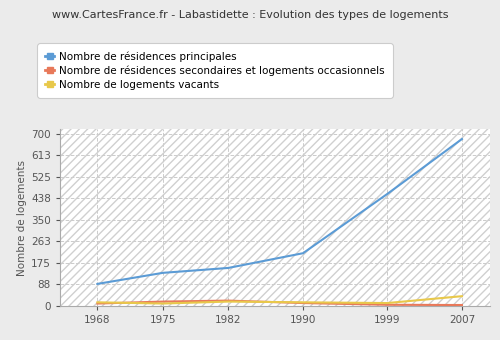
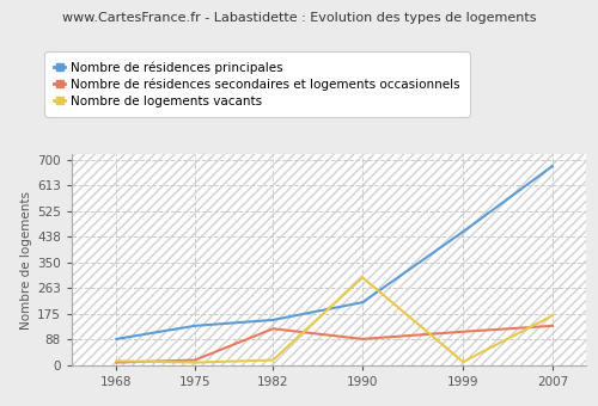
Nombre de résidences secondaires et logements occasionnels/1982: 22 -> 125
Nombre de résidences secondaires et logements occasionnels/1990: 12 -> 90
Nombre de logements vacants/1990: 15 -> 300
Nombre de résidences secondaires et logements occasionnels/1999: 5 -> 115
Nombre de résidences secondaires et logements occasionnels/2007: 4 -> 135
Nombre de logements vacants/2007: 40 -> 170
